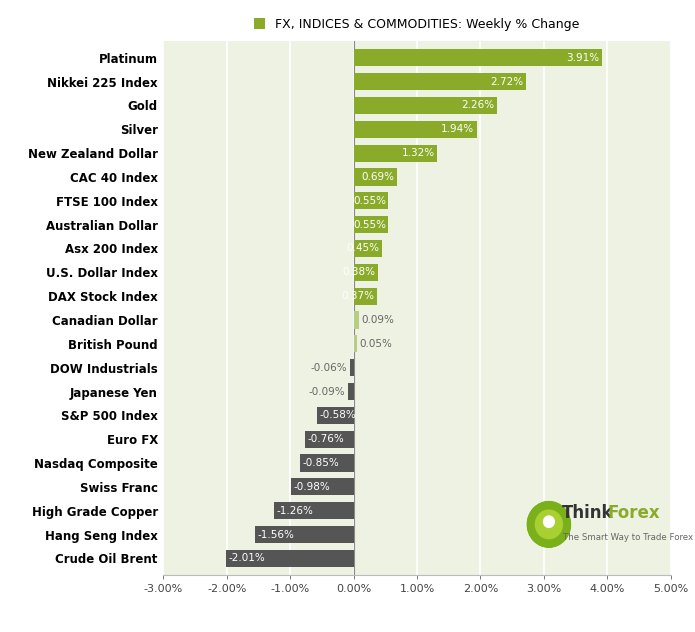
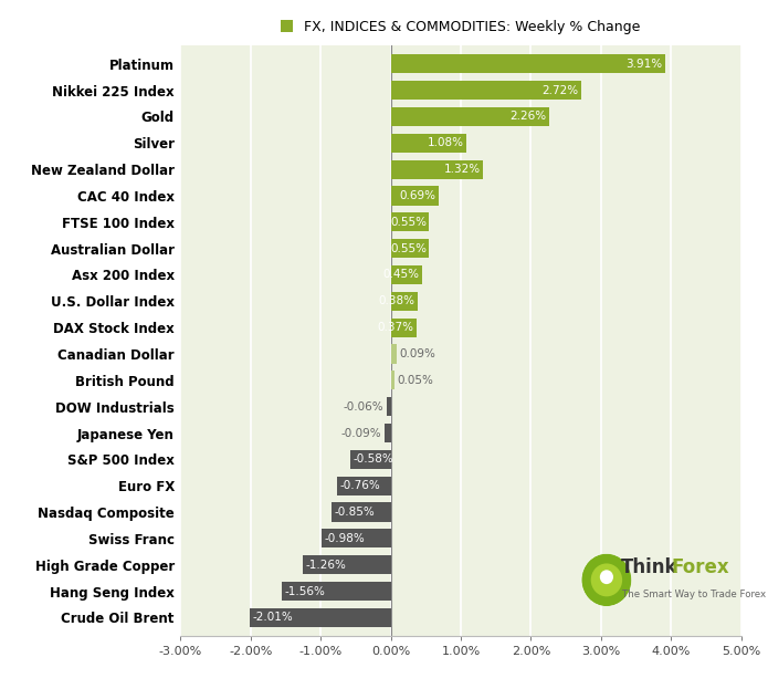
Silver: 1.94% -> 1.08%
